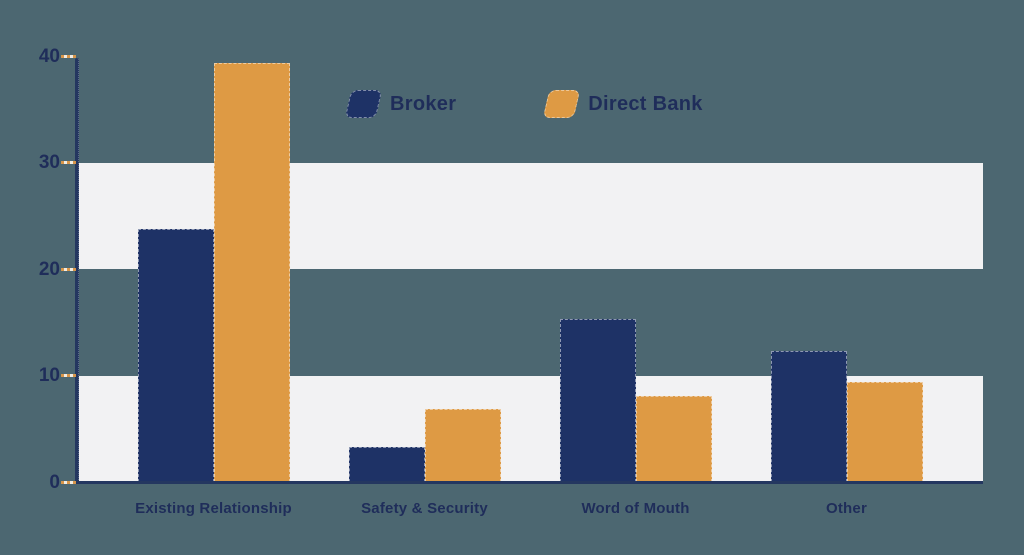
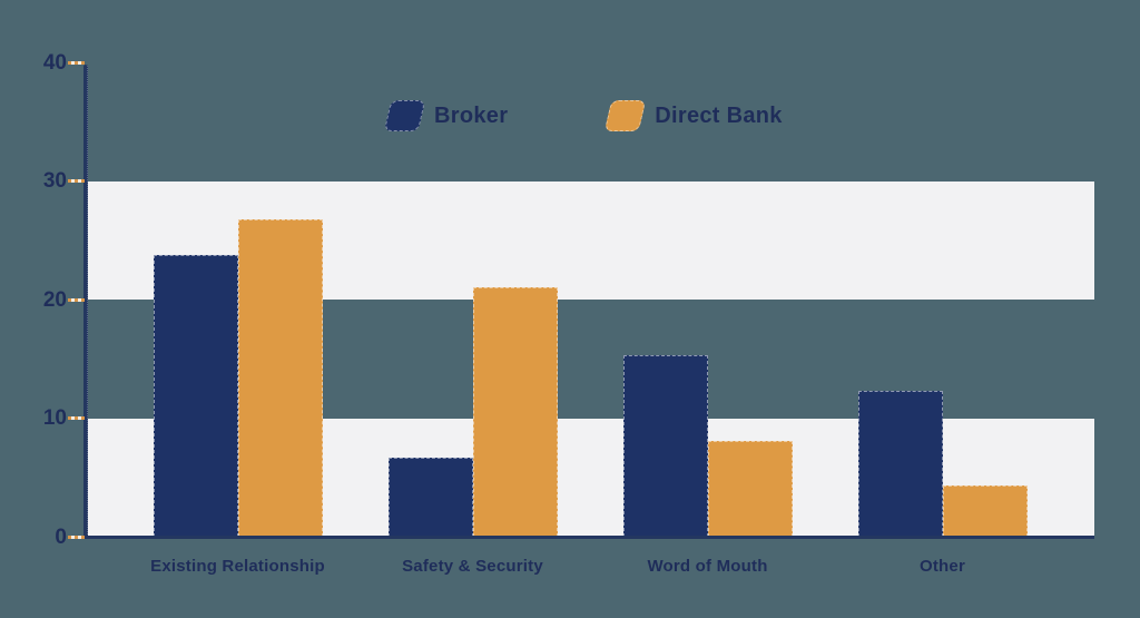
Direct Bank/Existing Relationship: 39.3 -> 26.8
Broker/Safety & Security: 3.3 -> 6.7
Direct Bank/Safety & Security: 6.9 -> 21.0
Direct Bank/Other: 9.4 -> 4.3
